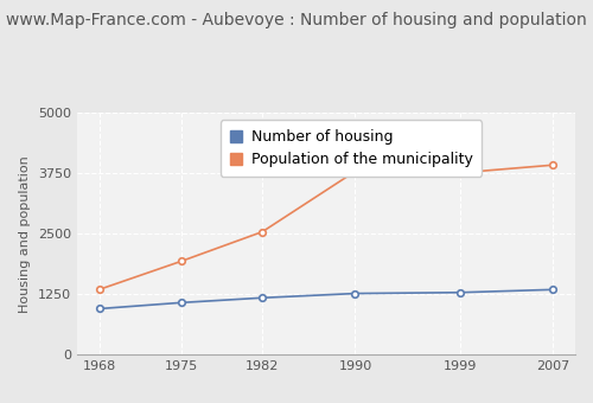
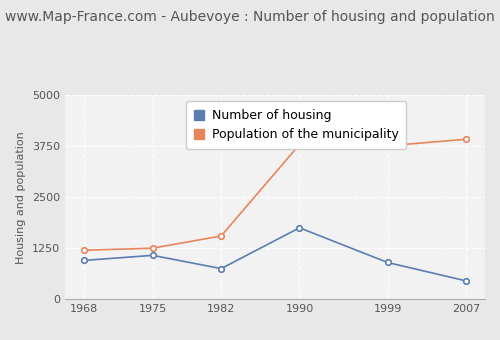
Population of the municipality/1968: 1350 -> 1200
Population of the municipality/1975: 1930 -> 1250
Number of housing/1982: 1180 -> 750
Population of the municipality/1982: 2540 -> 1550
Number of housing/1990: 1260 -> 1750
Number of housing/1999: 1280 -> 900
Number of housing/2007: 1340 -> 450
